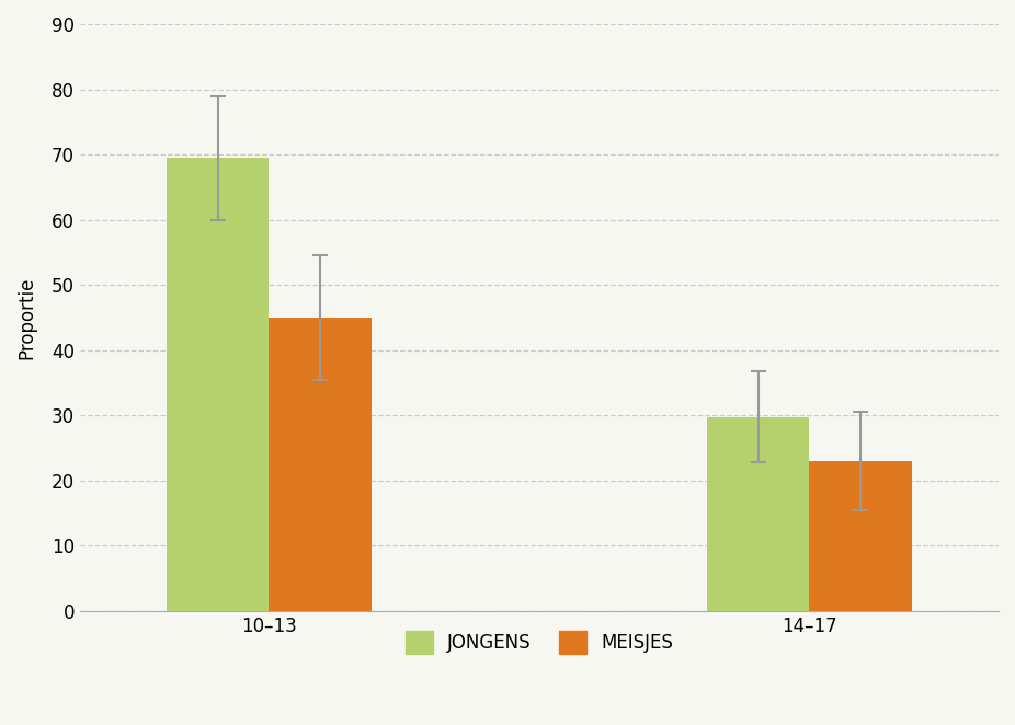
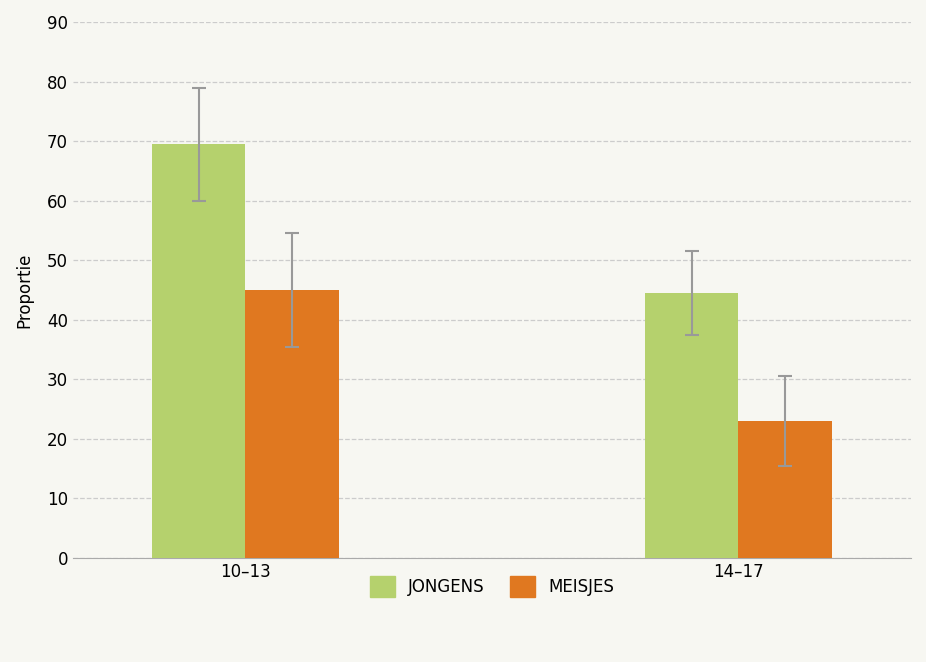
JONGENS/14–17: 29.8 -> 44.5
